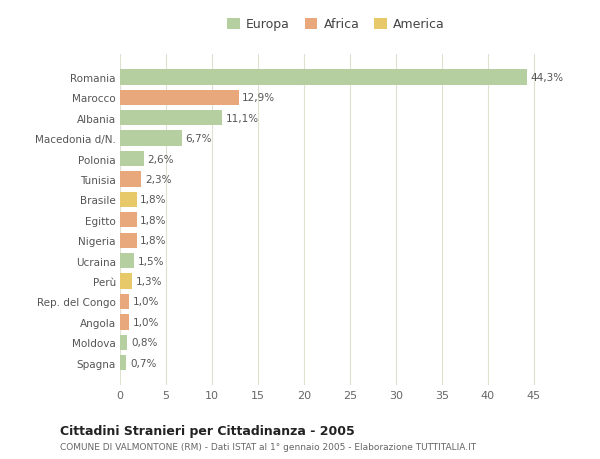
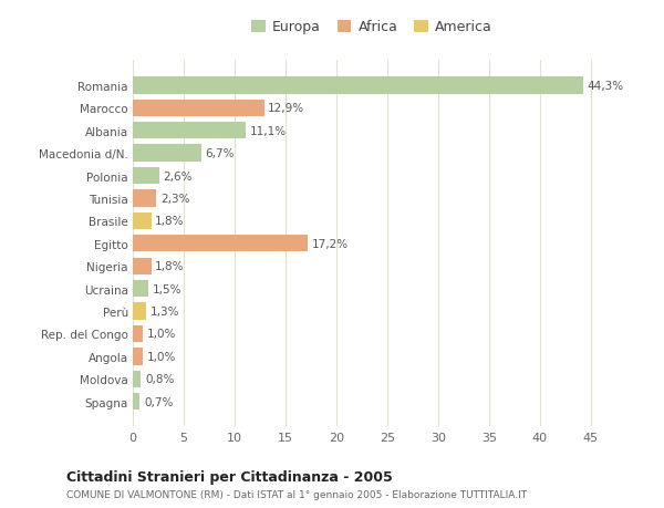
Egitto: 1,8% -> 17,2%
